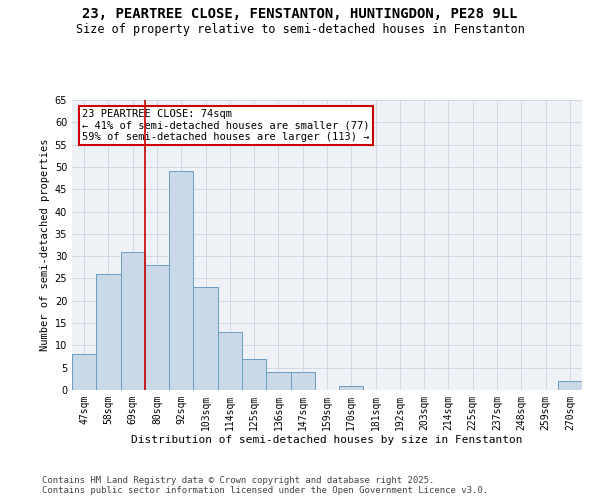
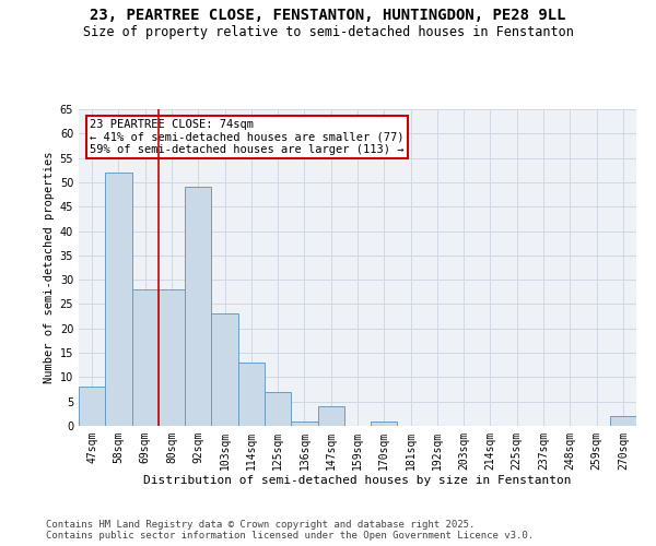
58sqm: 26 -> 52
69sqm: 31 -> 28
136sqm: 4 -> 1
